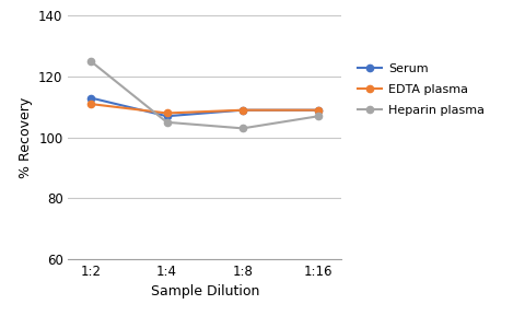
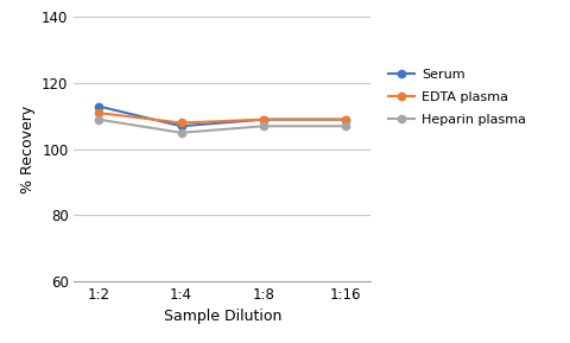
Heparin plasma/1:2: 125 -> 109
Heparin plasma/1:8: 103 -> 107
